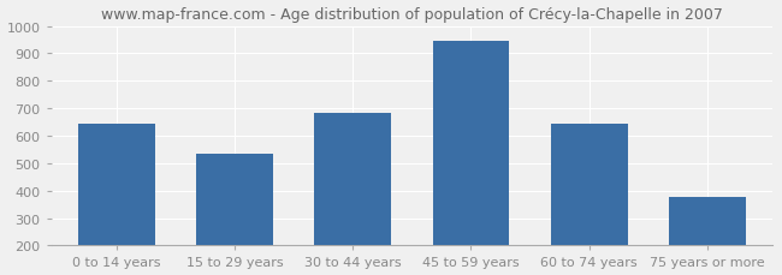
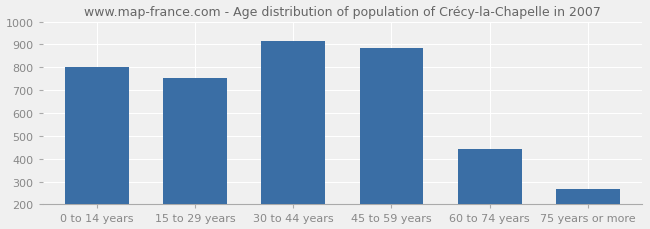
0 to 14 years: 645 -> 800
15 to 29 years: 535 -> 755
30 to 44 years: 685 -> 915
45 to 59 years: 945 -> 882
60 to 74 years: 645 -> 443
75 years or more: 375 -> 268
